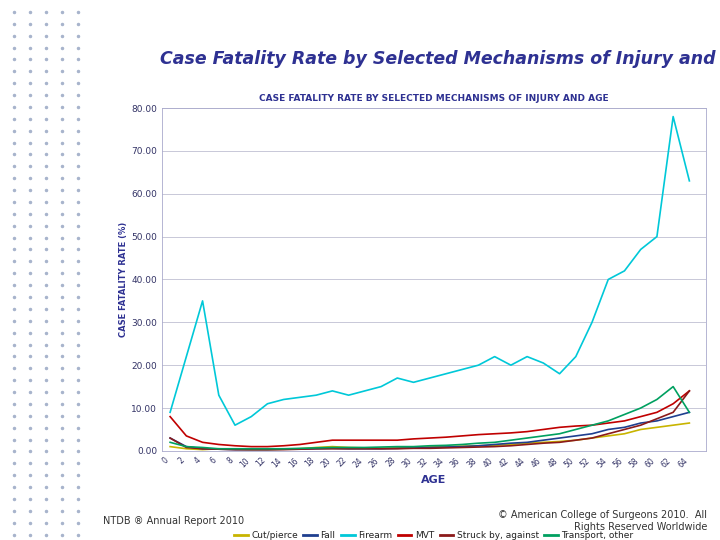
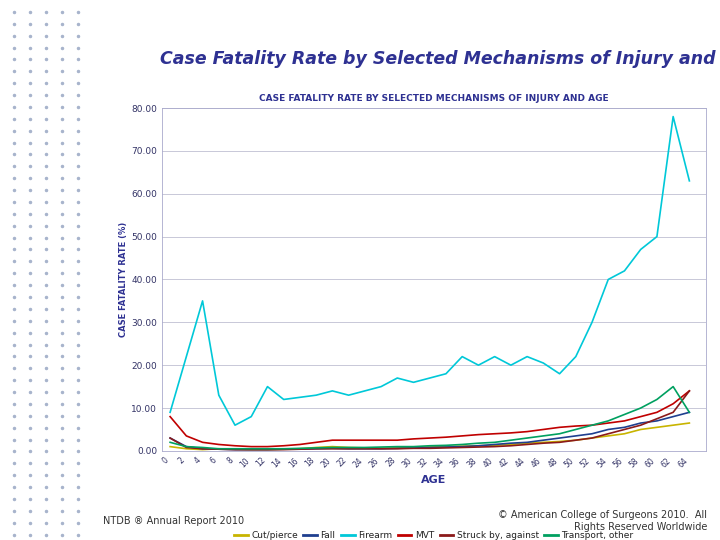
Firearm/12: 11.0 -> 15.0
Firearm/36: 19.0 -> 22.0
